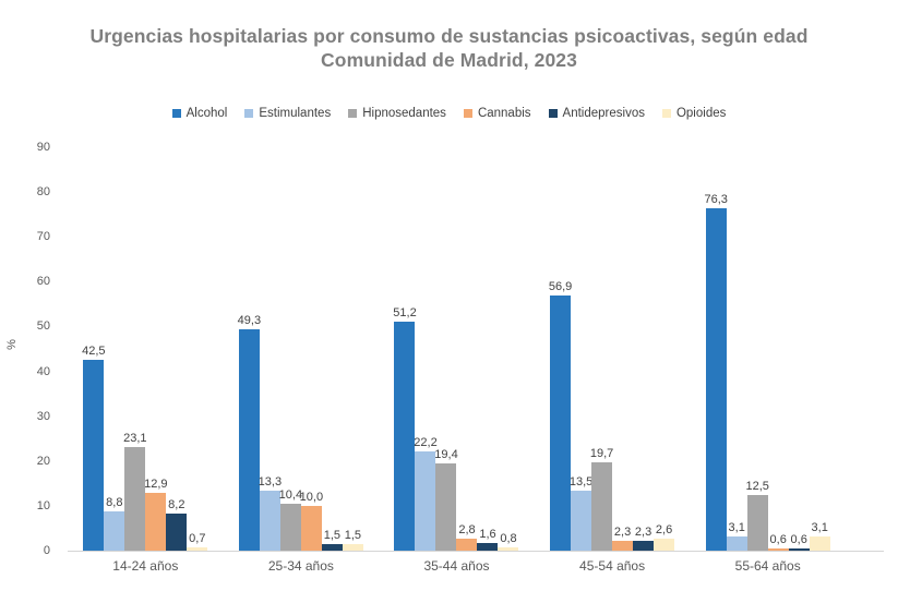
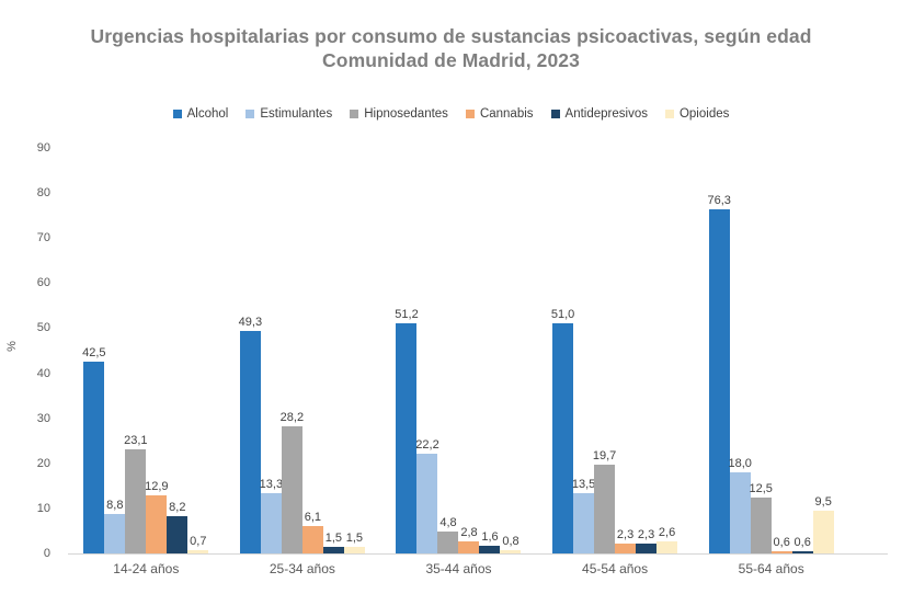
Hipnosedantes/25-34 años: 10,4 -> 28,2
Cannabis/25-34 años: 10,0 -> 6,1
Hipnosedantes/35-44 años: 19,4 -> 4,8
Alcohol/45-54 años: 56,9 -> 51,0
Estimulantes/55-64 años: 3,1 -> 18,0
Opioides/55-64 años: 3,1 -> 9,5
